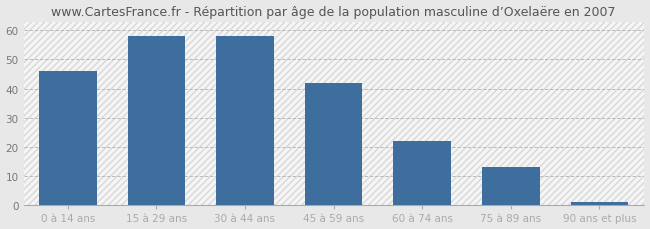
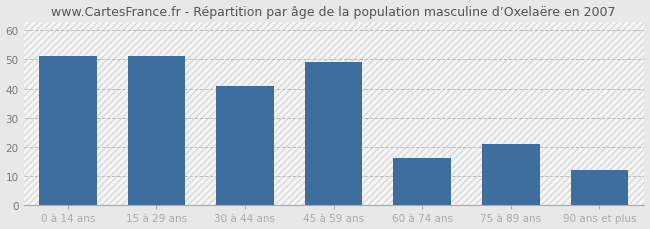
0 à 14 ans: 46 -> 51
15 à 29 ans: 58 -> 51
30 à 44 ans: 58 -> 41
45 à 59 ans: 42 -> 49
60 à 74 ans: 22 -> 16
75 à 89 ans: 13 -> 21
90 ans et plus: 1 -> 12
